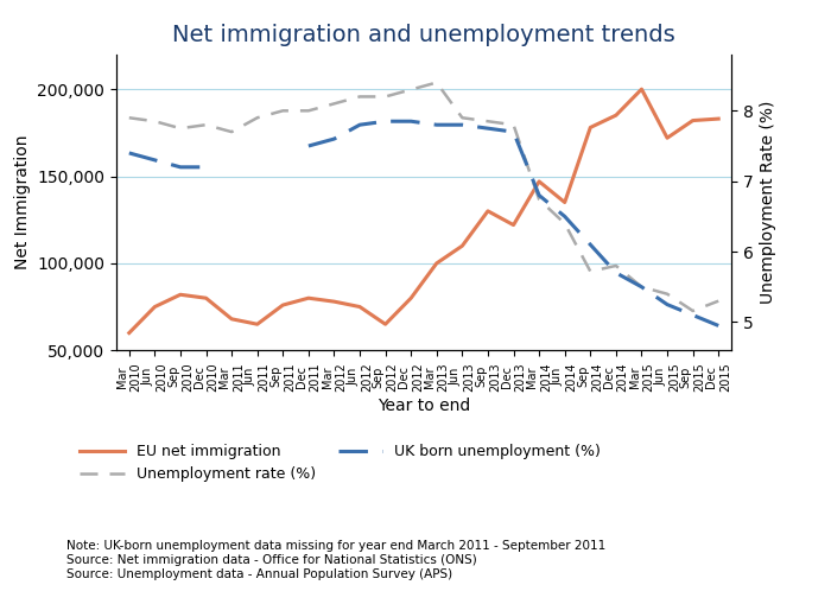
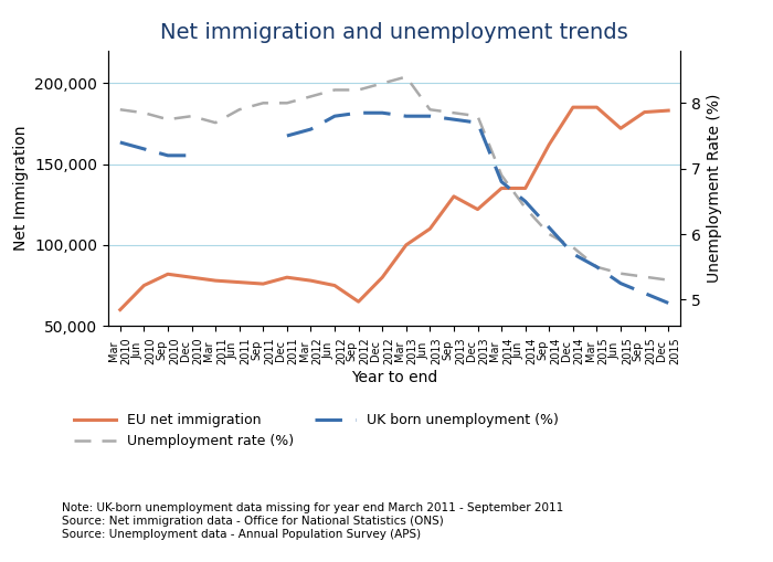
EU net immigration/Mar 2011: 68,000 -> 78,000
EU net immigration/Jun 2011: 65,000 -> 77,000
EU net immigration/Mar 2014: 147,000 -> 135,000
Unemployment rate (%)/Mar 2014: 6.74 -> 6.90
EU net immigration/Sep 2014: 178,000 -> 162,000
Unemployment rate (%)/Sep 2014: 5.72 -> 6.00
EU net immigration/Mar 2015: 200,000 -> 185,000
Unemployment rate (%)/Sep 2015: 5.16 -> 5.35
